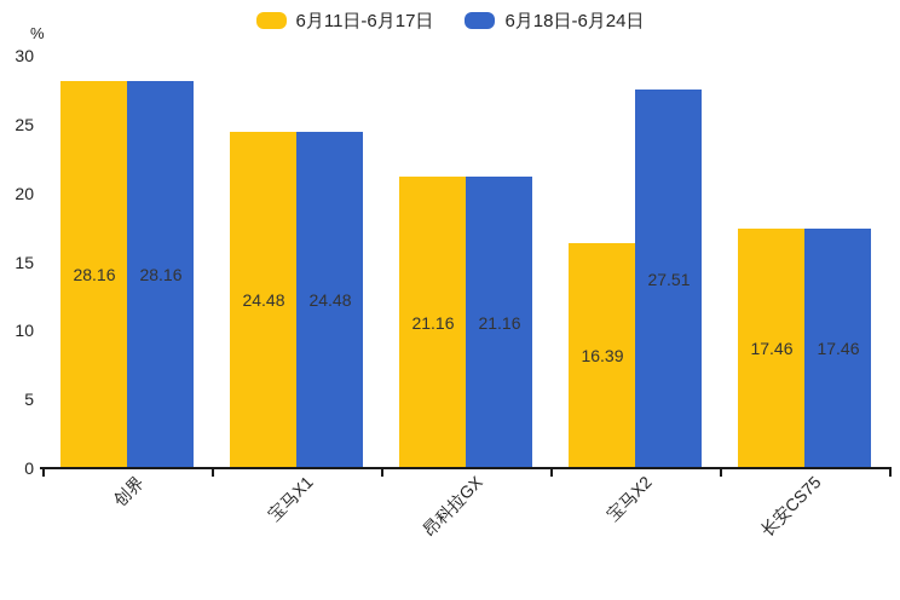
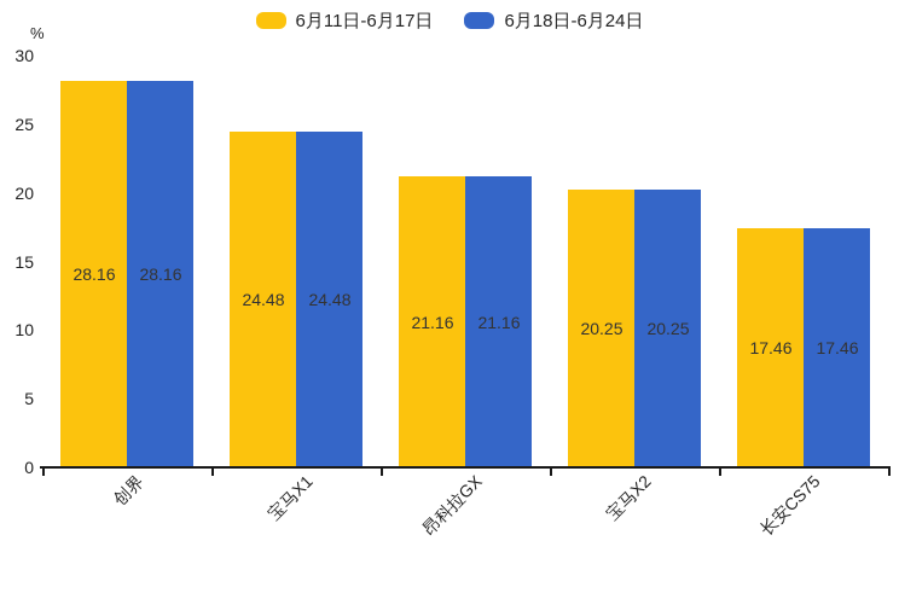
6月11日-6月17日/宝马X2: 16.39 -> 20.25
6月18日-6月24日/宝马X2: 27.51 -> 20.25
